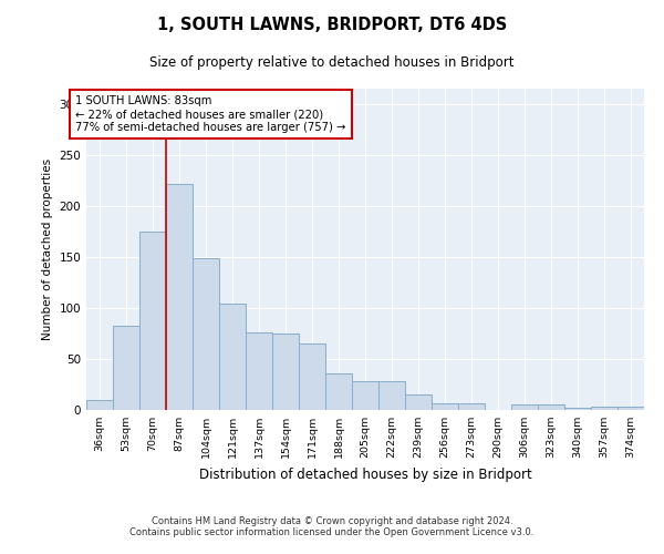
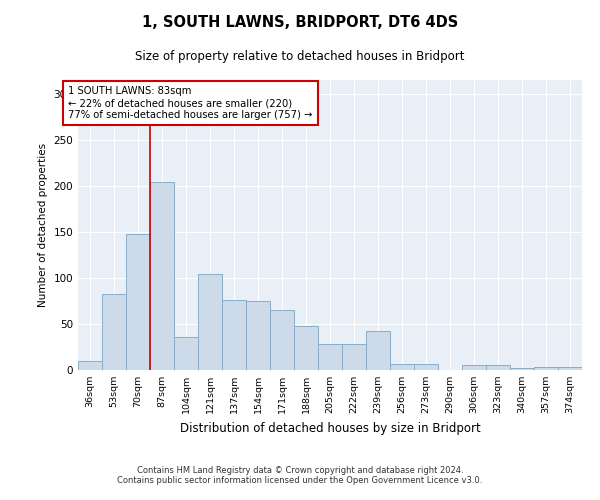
70sqm: 175 -> 148
87sqm: 222 -> 204
104sqm: 149 -> 36
188sqm: 36 -> 48
239sqm: 15 -> 42
